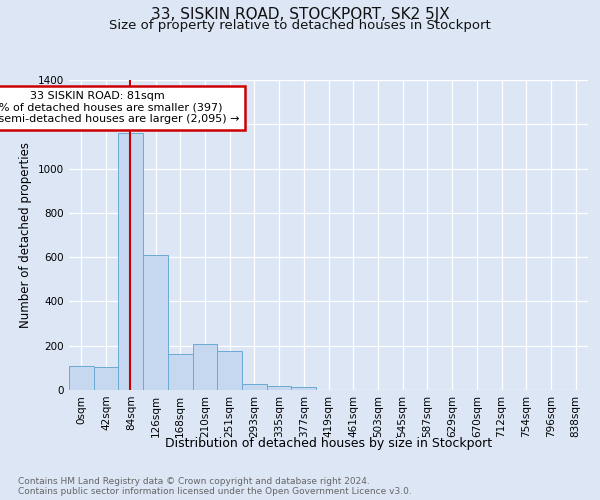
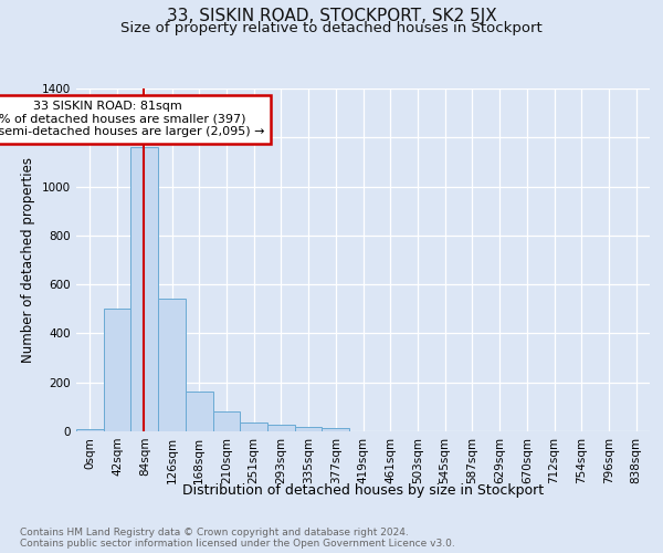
0sqm: 110 -> 10
42sqm: 105 -> 500
126sqm: 610 -> 540
210sqm: 210 -> 82
251sqm: 175 -> 35
